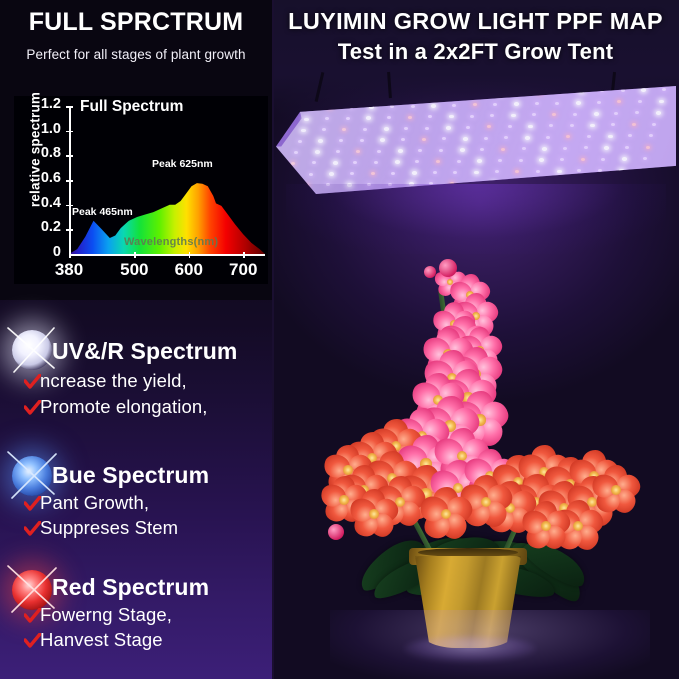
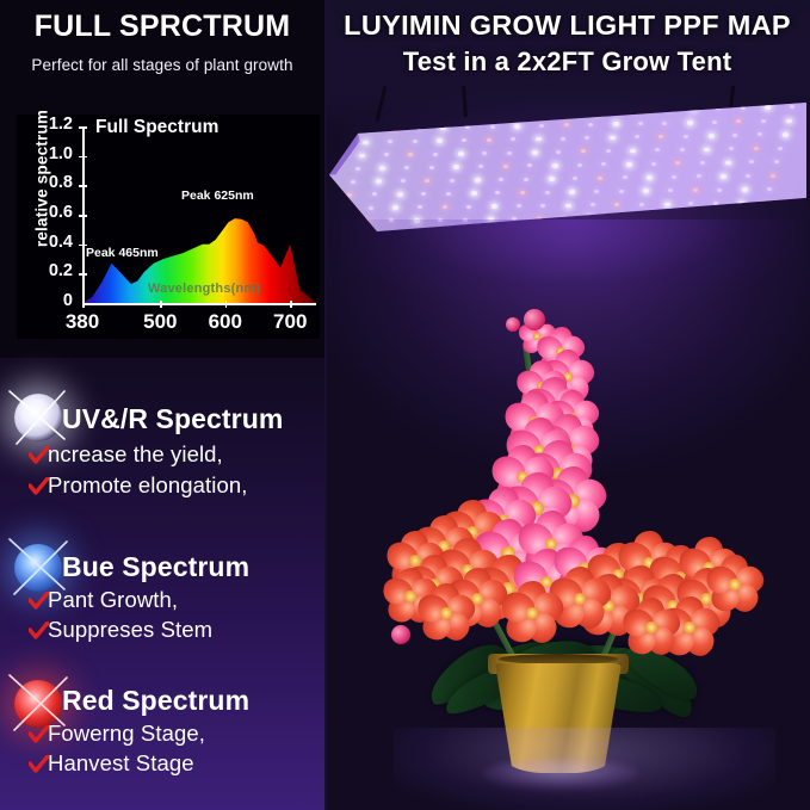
700: 0.16 -> 0.40
